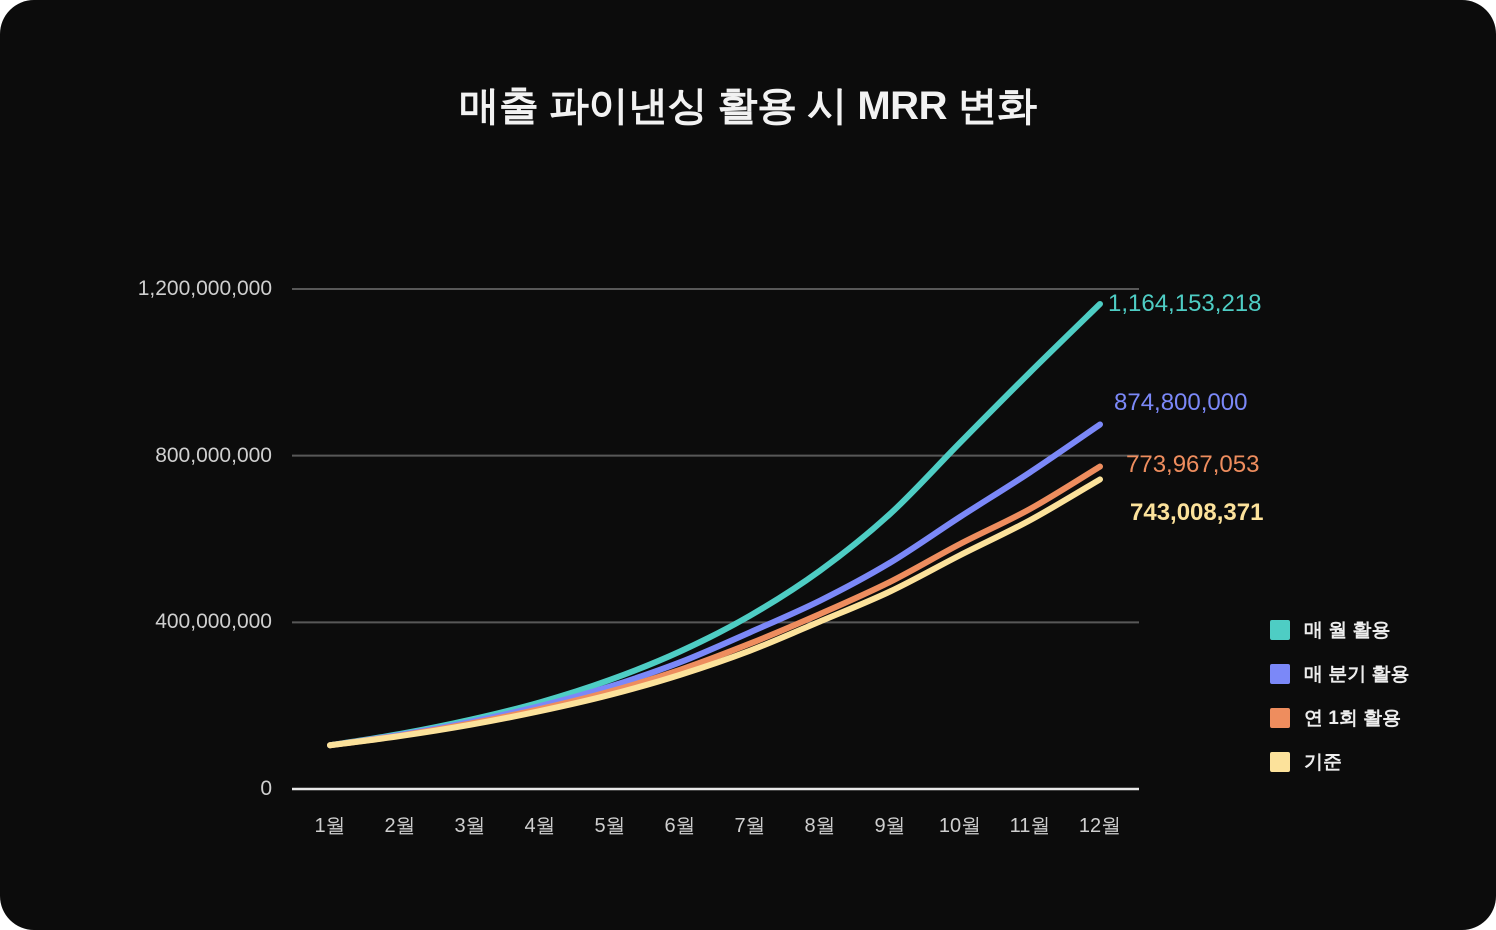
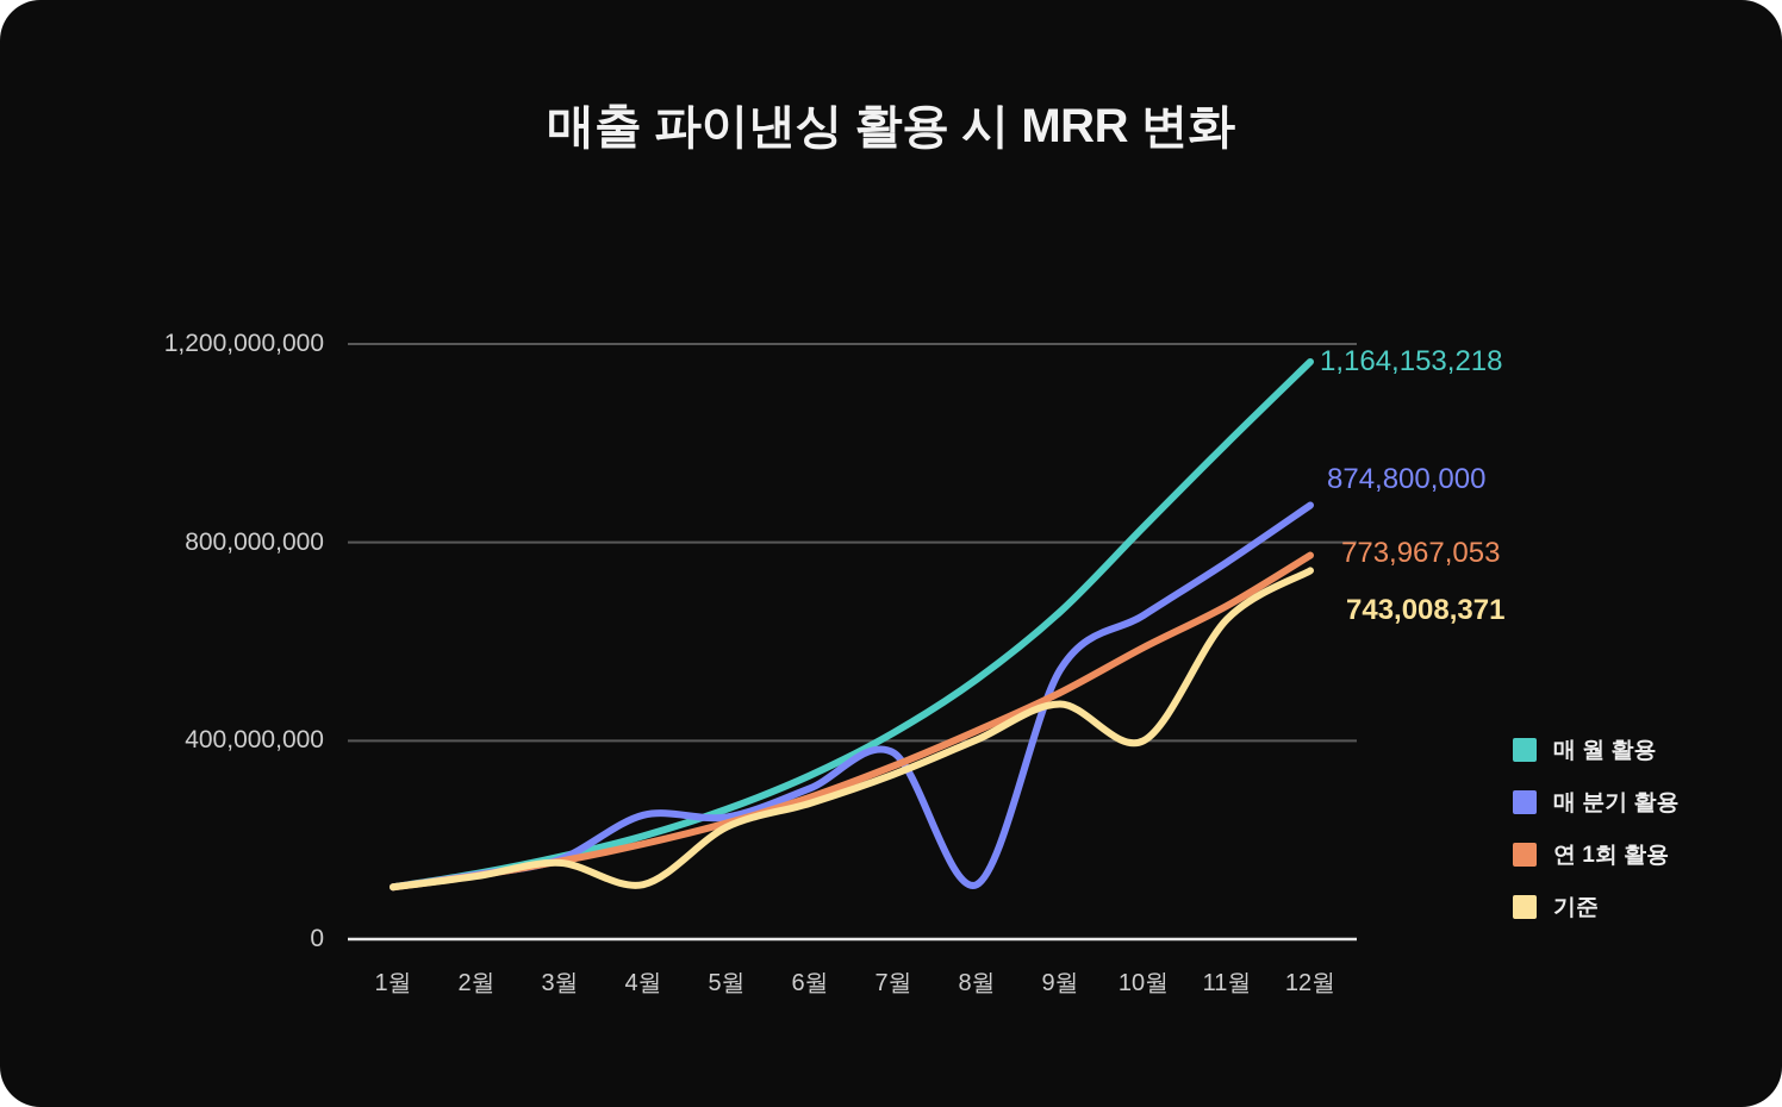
매 분기 활용/4월: 200000000 -> 250000000
기준/4월: 190000000 -> 110000000
매 분기 활용/8월: 450000000 -> 110000000
기준/10월: 560000000 -> 400000000
